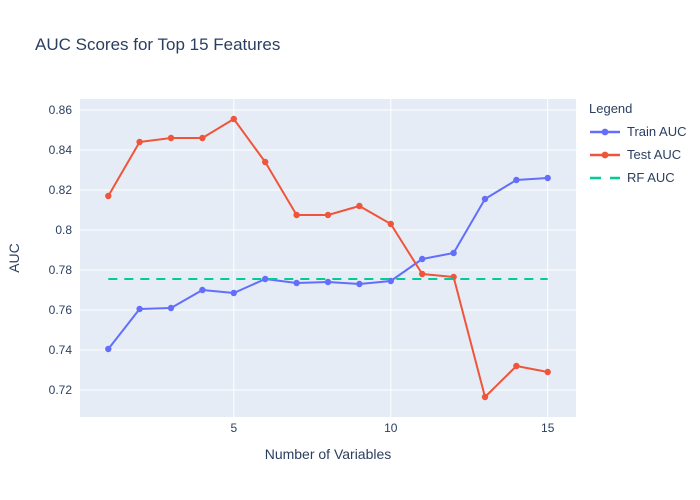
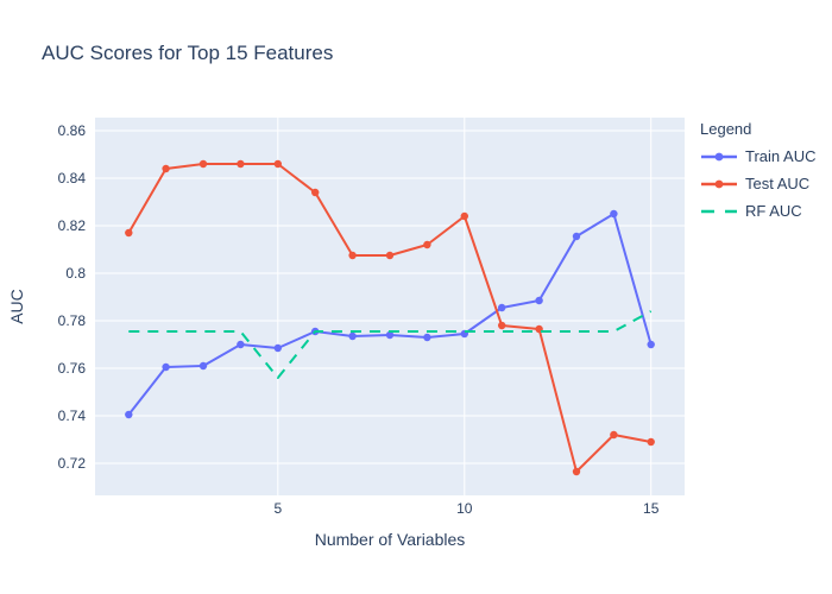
Test AUC/5: 0.856 -> 0.846
RF AUC/5: 0.775 -> 0.756
Test AUC/10: 0.803 -> 0.824
Train AUC/15: 0.826 -> 0.770
RF AUC/15: 0.775 -> 0.784
